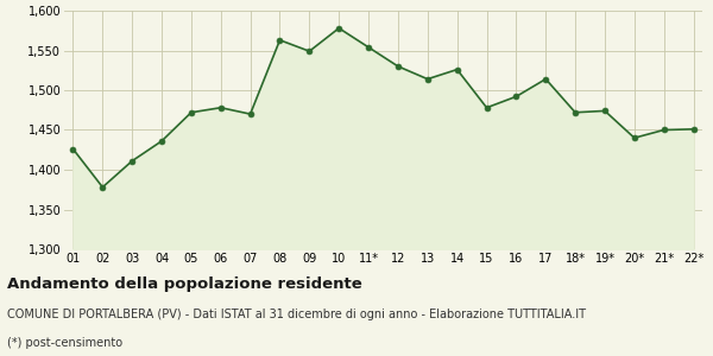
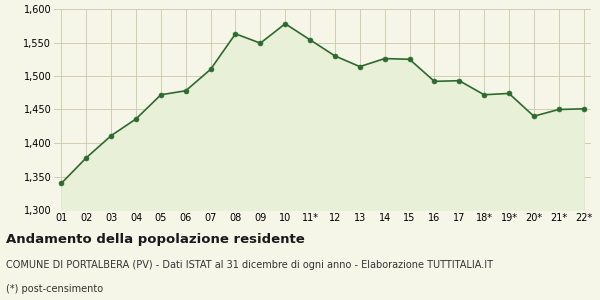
01: 1,426 -> 1,340
07: 1,470 -> 1,510
15: 1,478 -> 1,525
17: 1,514 -> 1,493
